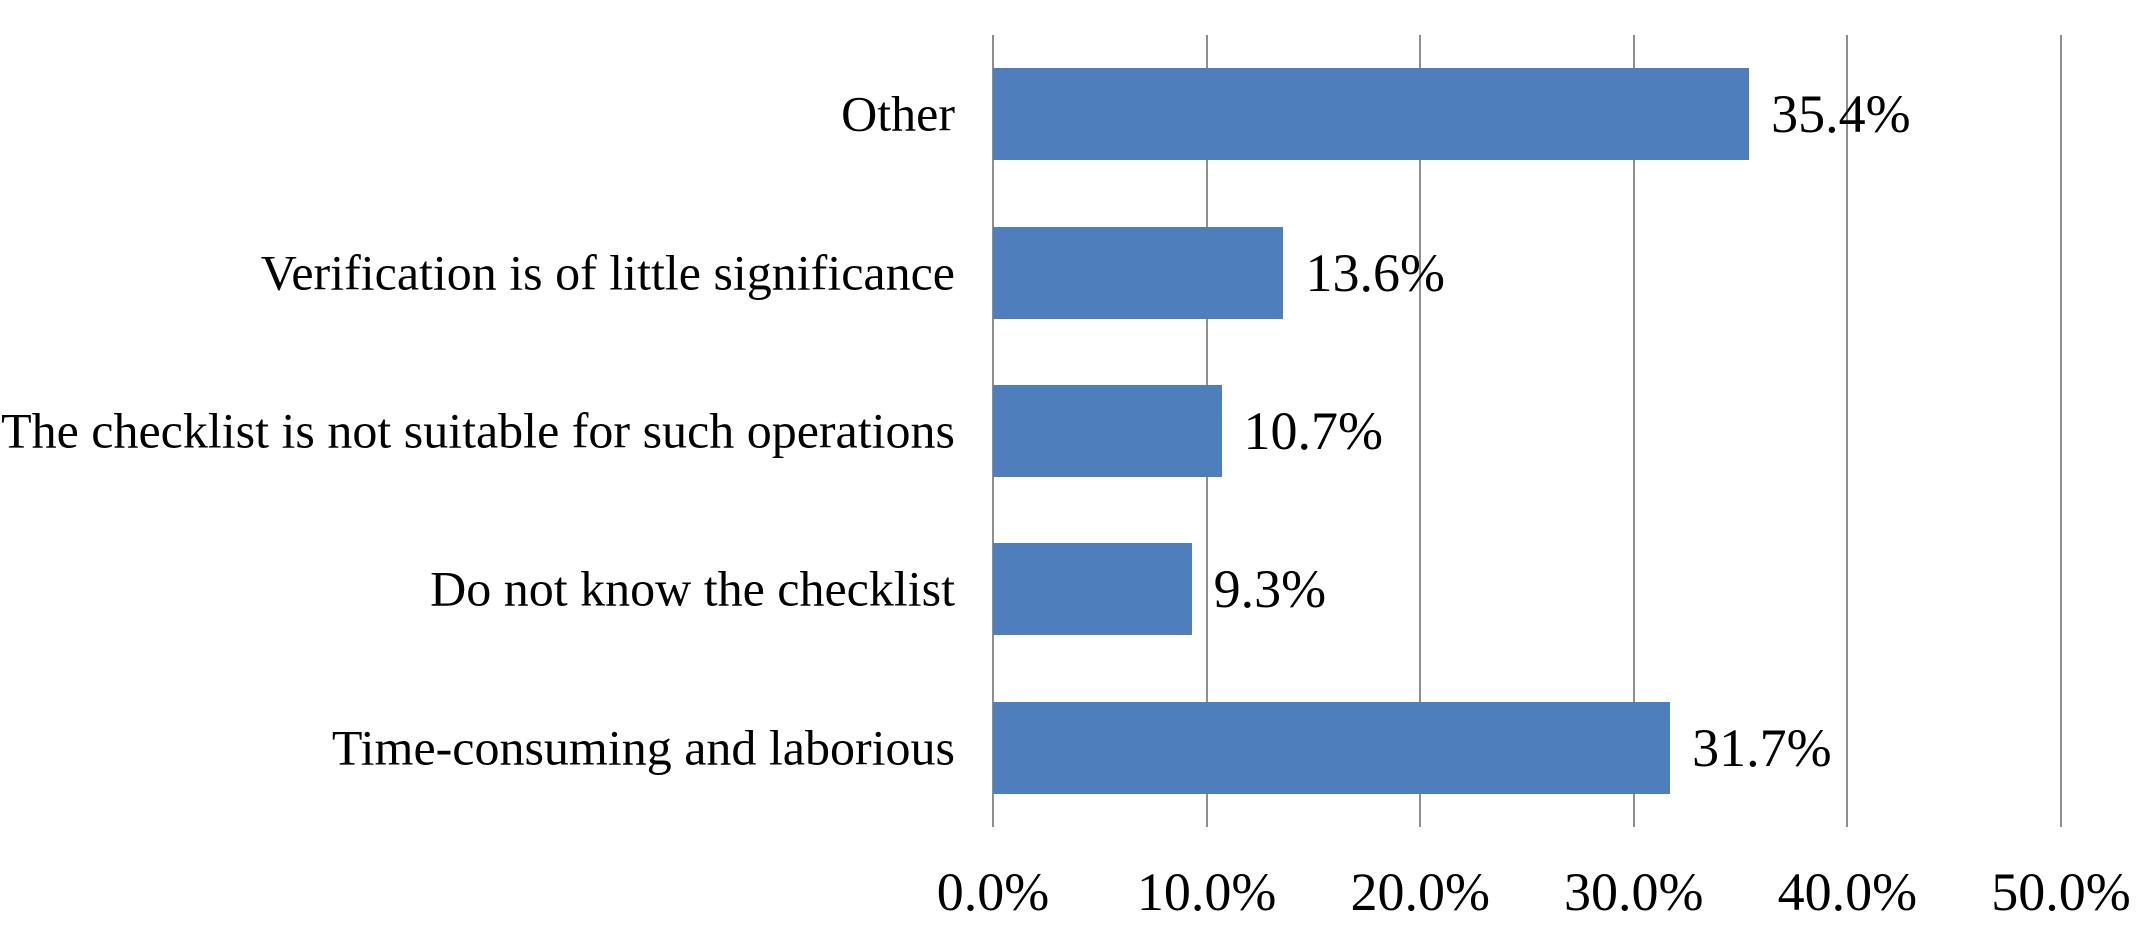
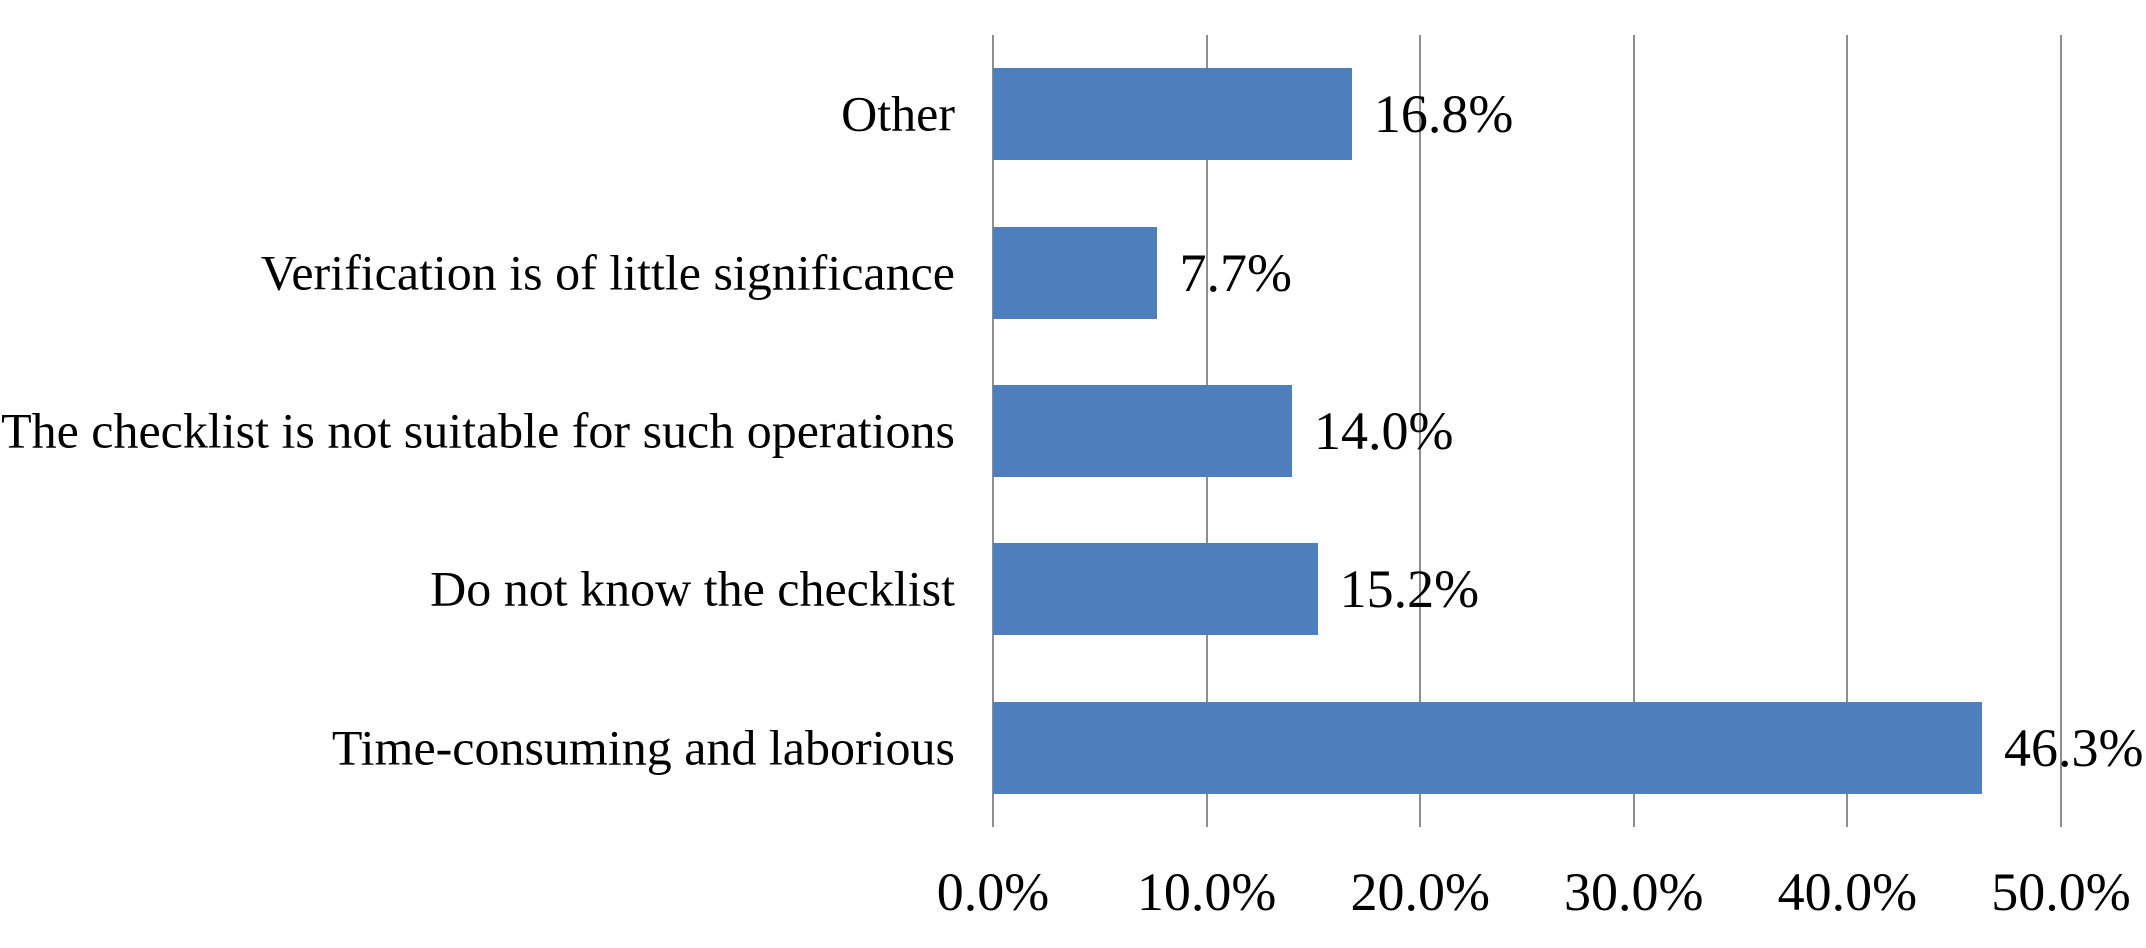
Other: 35.4% -> 16.8%
Verification is of little significance: 13.6% -> 7.7%
The checklist is not suitable for such operations: 10.7% -> 14.0%
Do not know the checklist: 9.3% -> 15.2%
Time-consuming and laborious: 31.7% -> 46.3%
